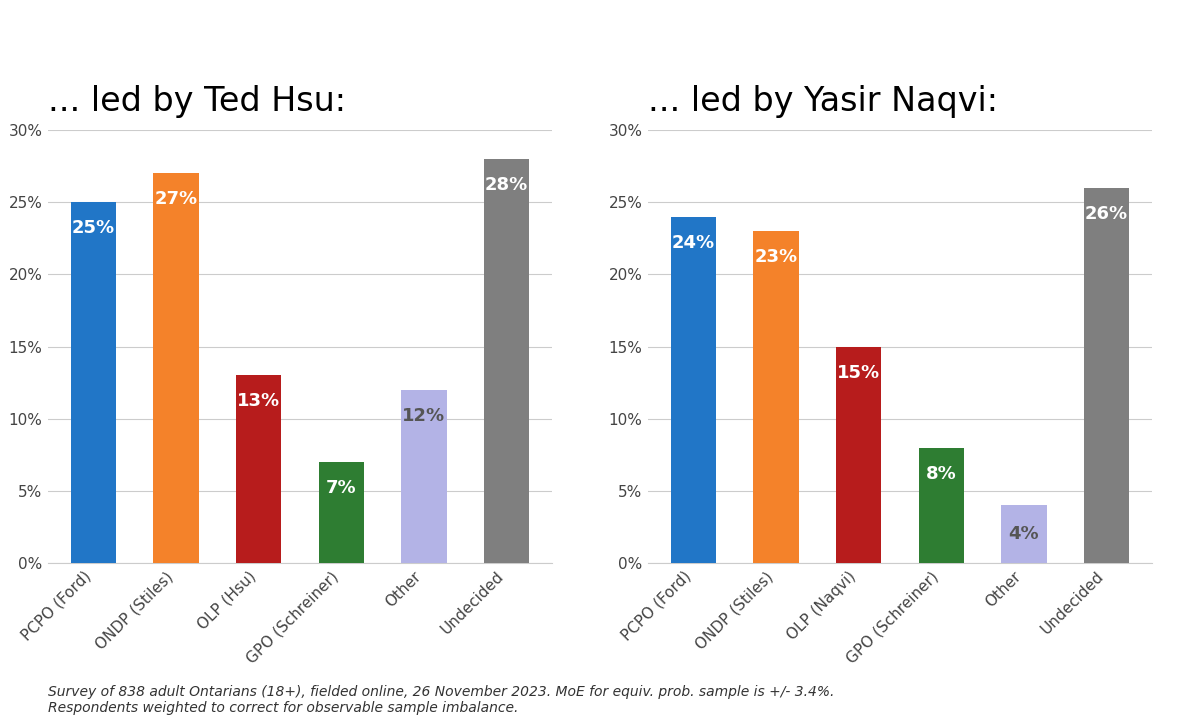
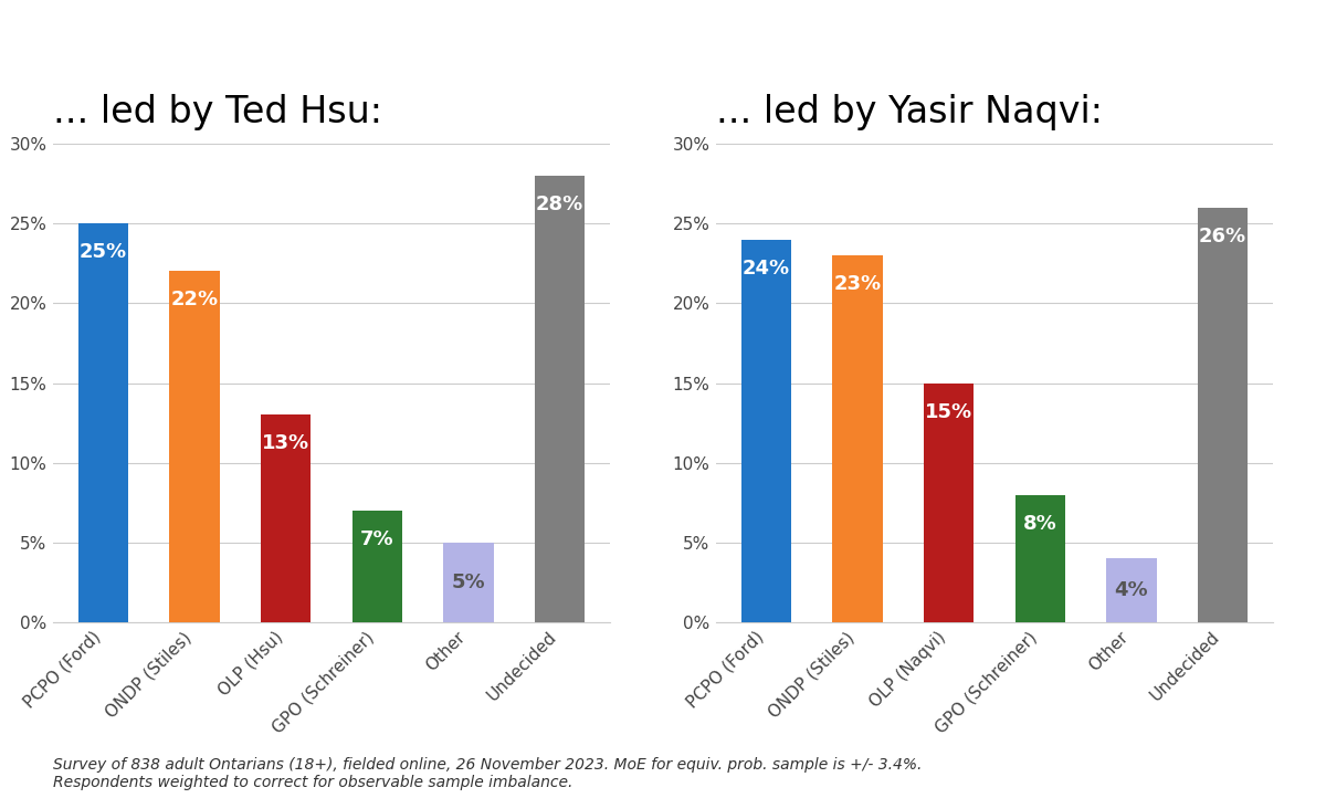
... led by Ted Hsu:/ONDP (Stiles): 27% -> 22%
... led by Ted Hsu:/Other: 12% -> 5%
